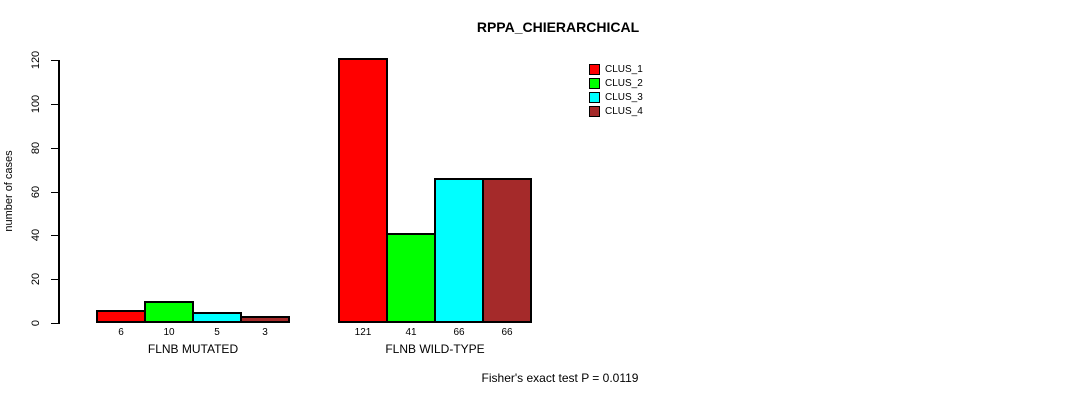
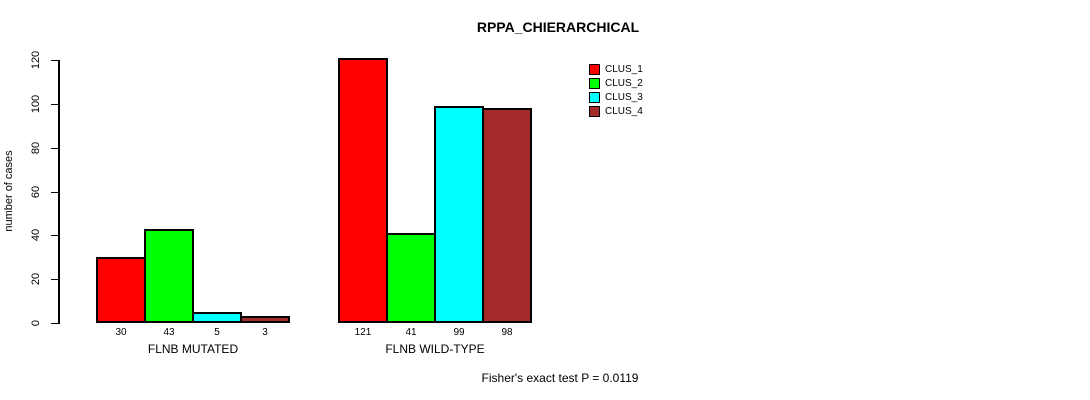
CLUS_1/FLNB MUTATED: 6 -> 30
CLUS_2/FLNB MUTATED: 10 -> 43
CLUS_3/FLNB WILD-TYPE: 66 -> 99
CLUS_4/FLNB WILD-TYPE: 66 -> 98
